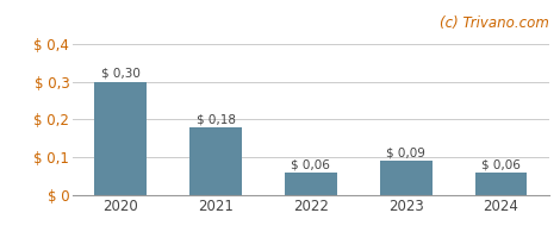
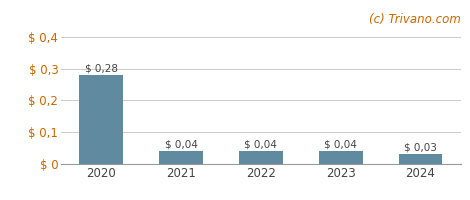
2020: 0,30 -> 0,28
2021: 0,18 -> 0,04
2022: 0,06 -> 0,04
2023: 0,09 -> 0,04
2024: 0,06 -> 0,03
